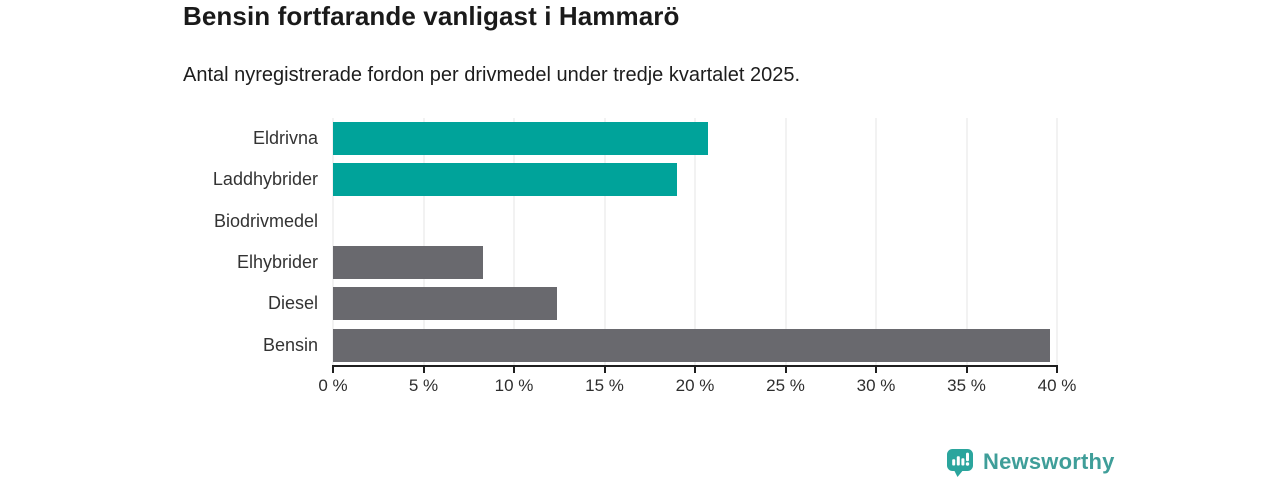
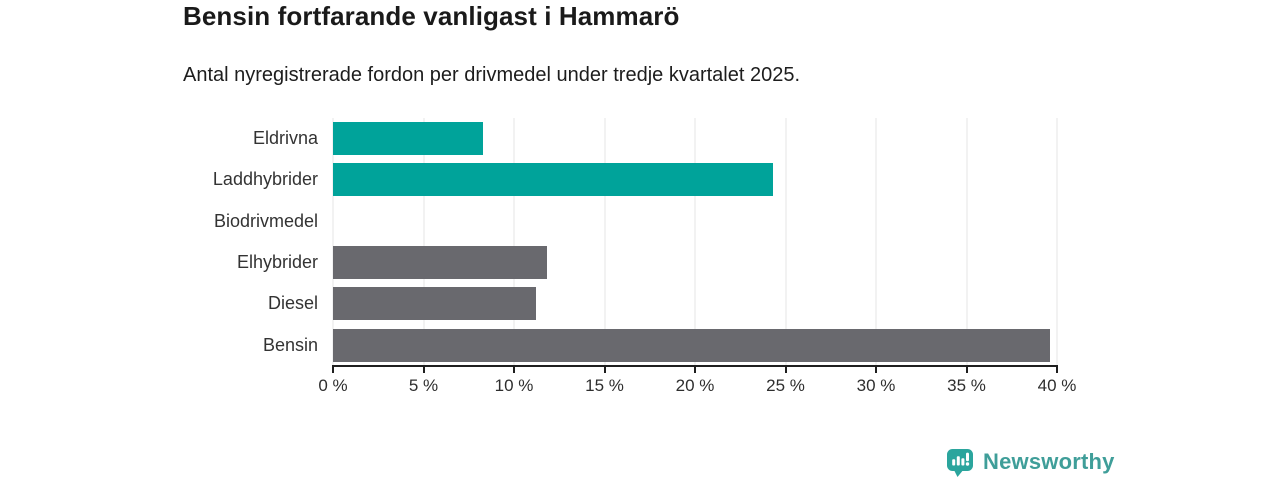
Eldrivna: 20.7% -> 8.3%
Laddhybrider: 19.0% -> 24.3%
Elhybrider: 8.3% -> 11.8%
Diesel: 12.4% -> 11.2%
